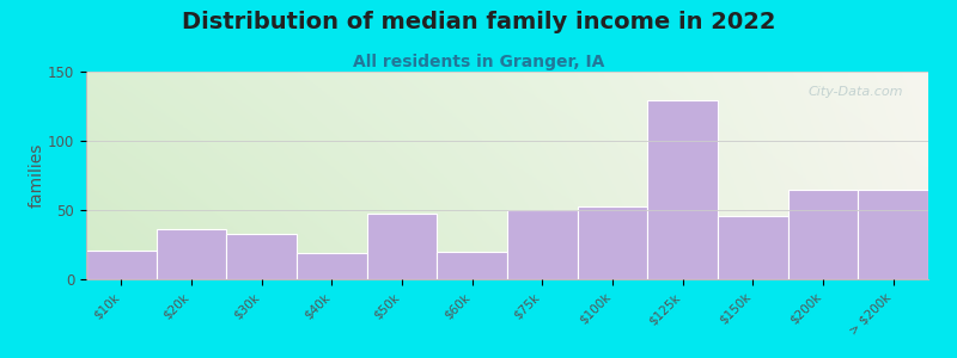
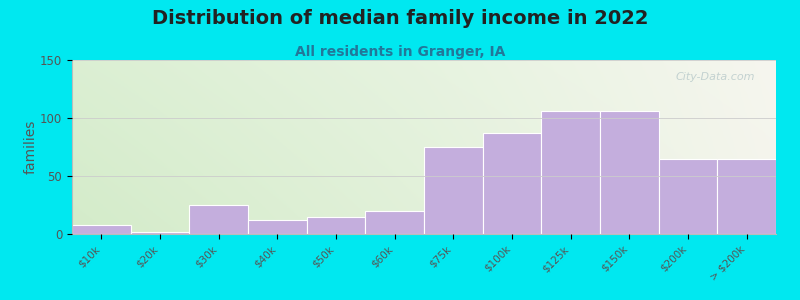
$10k: 21 -> 8
$20k: 36 -> 2
$30k: 33 -> 25
$40k: 19 -> 12
$50k: 47 -> 15
$75k: 50 -> 75
$100k: 53 -> 87
$125k: 129 -> 106
$150k: 46 -> 106
